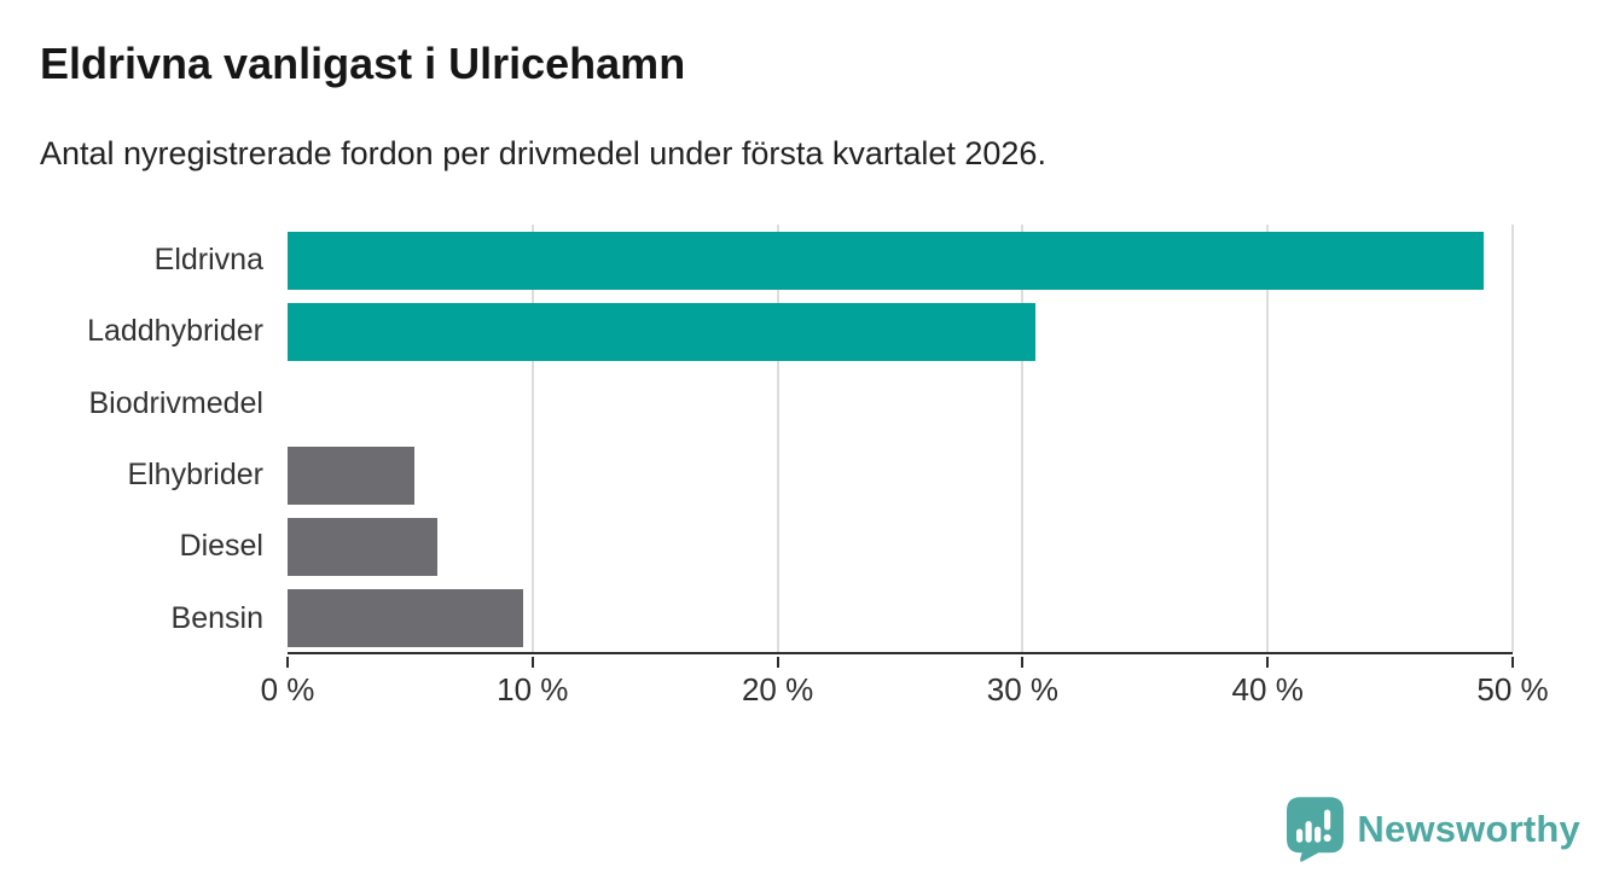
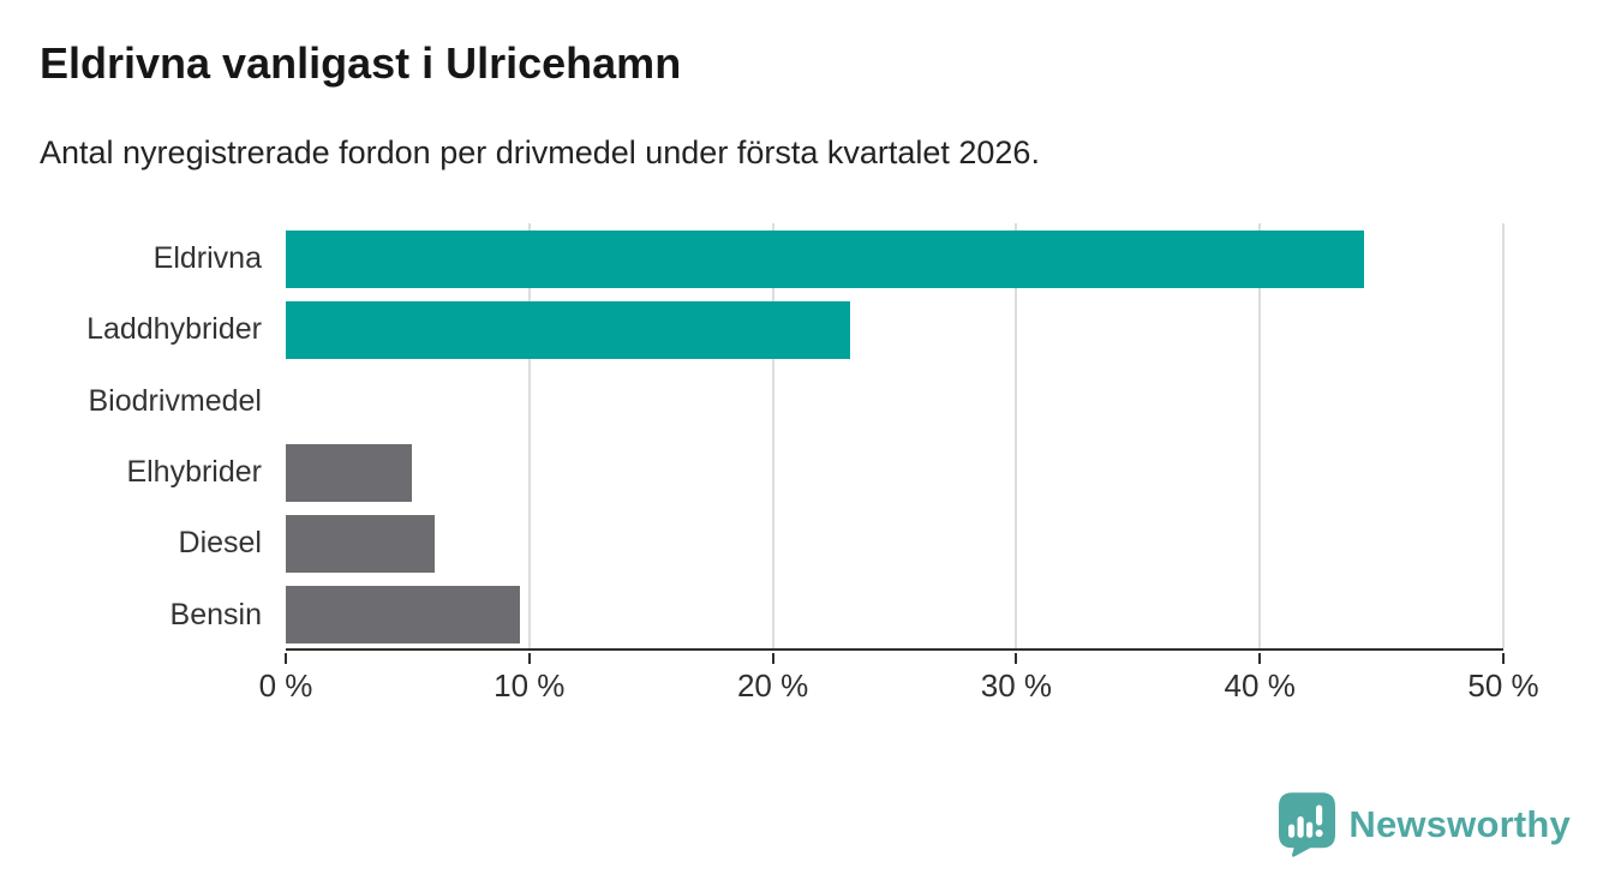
Eldrivna: 48.8% -> 44.3%
Laddhybrider: 30.5% -> 23.2%
